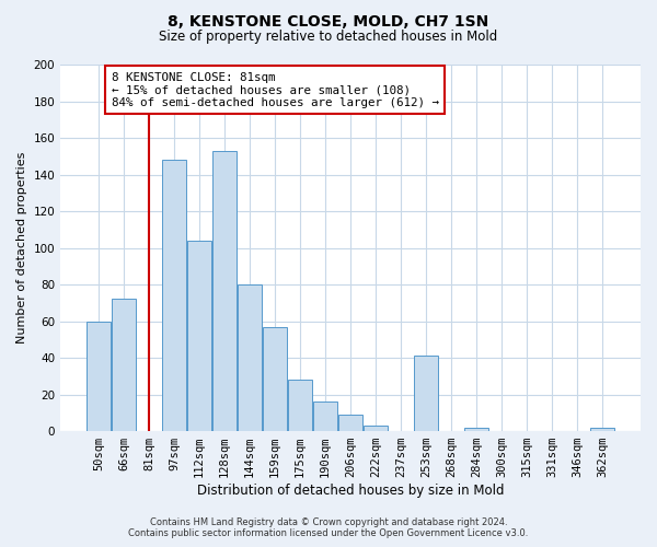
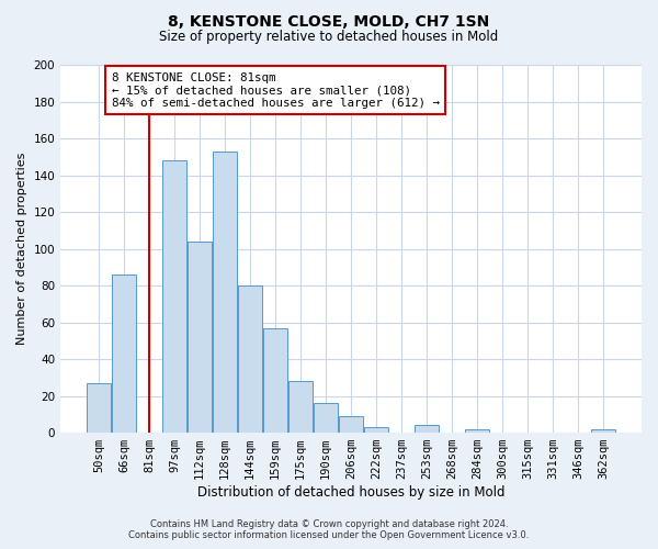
50sqm: 60 -> 27
66sqm: 72 -> 86
253sqm: 41 -> 4
